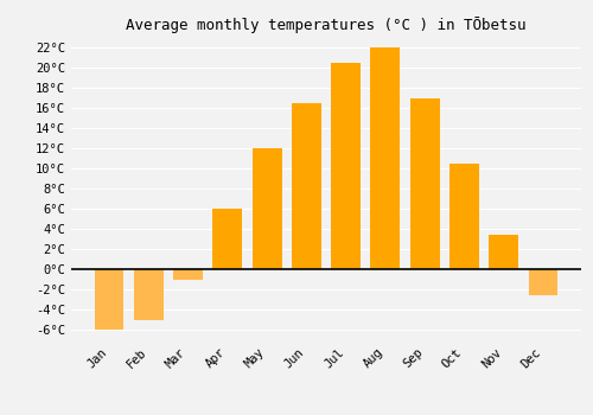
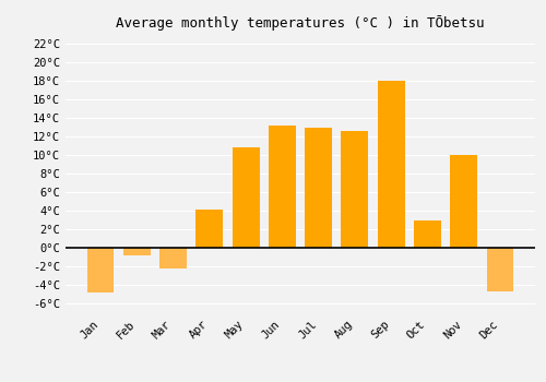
Jan: -6.0°C -> -4.8°C
Feb: -5.0°C -> -0.8°C
Mar: -1.0°C -> -2.2°C
Apr: 6.0°C -> 4.2°C
May: 12.0°C -> 10.8°C
Jun: 16.5°C -> 13.2°C
Jul: 20.5°C -> 13.0°C
Aug: 22.0°C -> 12.6°C
Sep: 17.0°C -> 18.0°C
Oct: 10.5°C -> 3.0°C
Nov: 3.5°C -> 10.0°C
Dec: -2.5°C -> -4.6°C
